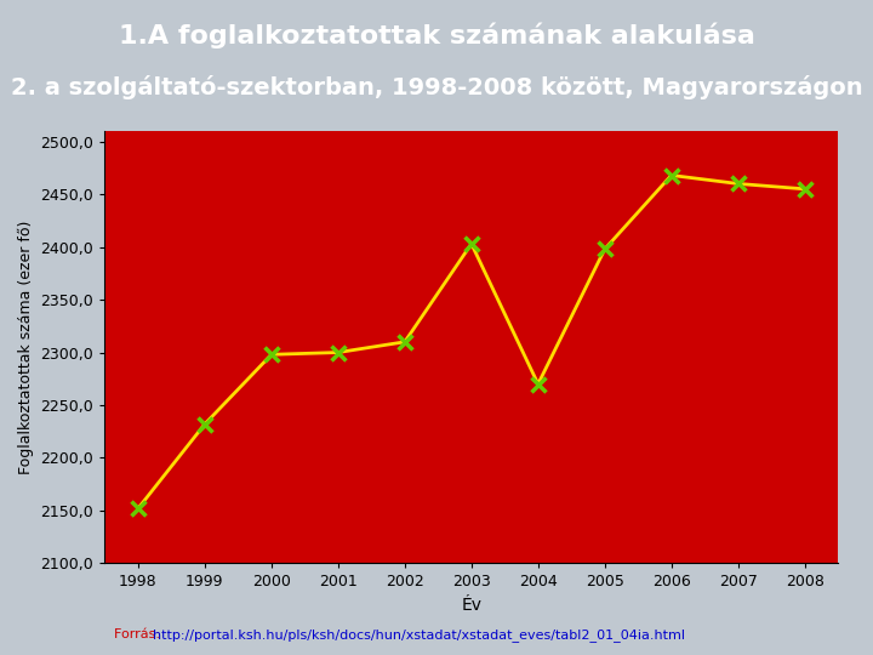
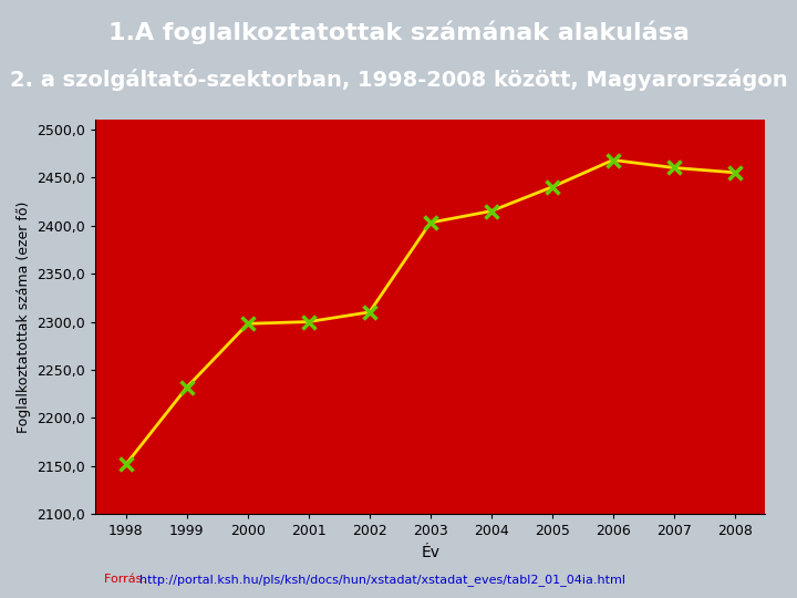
2004: 2270 -> 2415
2005: 2398 -> 2440
